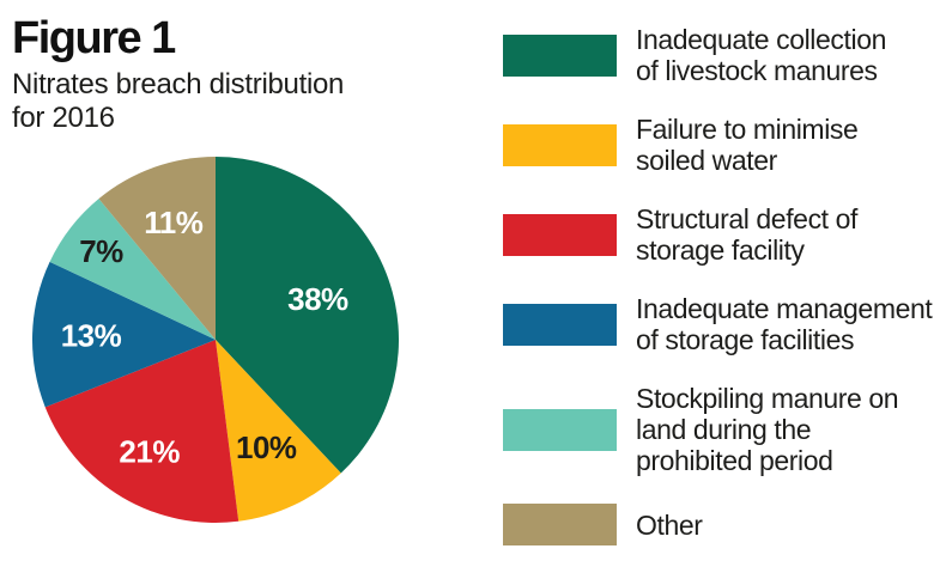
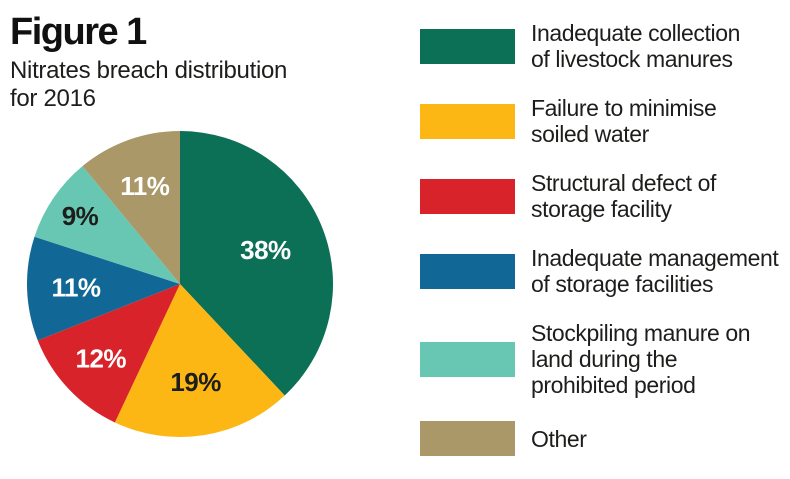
Failure to minimise soiled water: 10% -> 19%
Structural defect of storage facility: 21% -> 12%
Inadequate management of storage facilities: 13% -> 11%
Stockpiling manure on land during the prohibited period: 7% -> 9%
